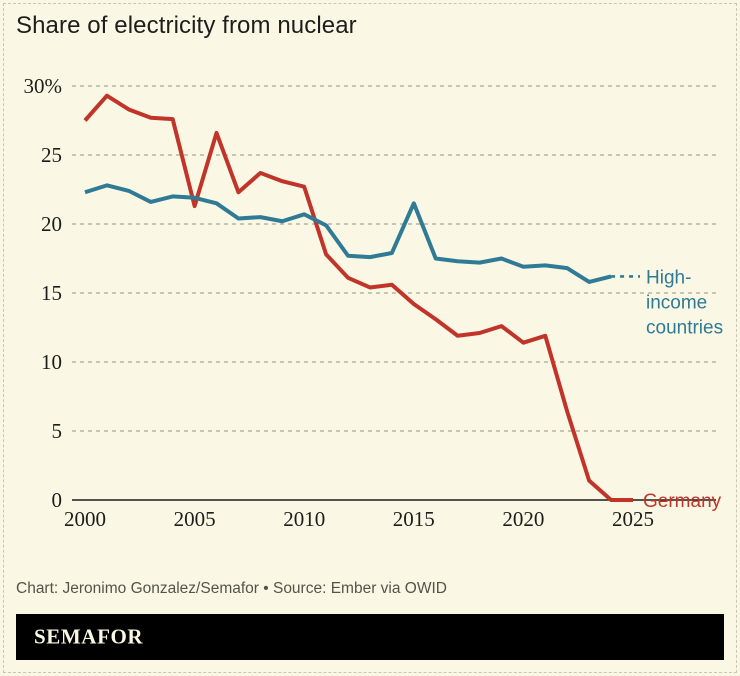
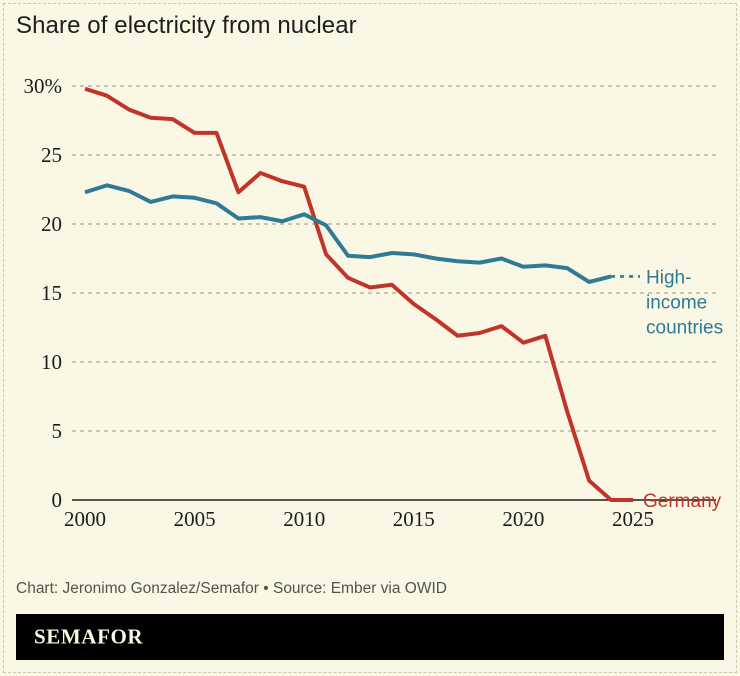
Germany/2000: 27.5% -> 29.8%
Germany/2005: 21.3% -> 26.6%
High-income countries/2015: 21.5% -> 17.8%
